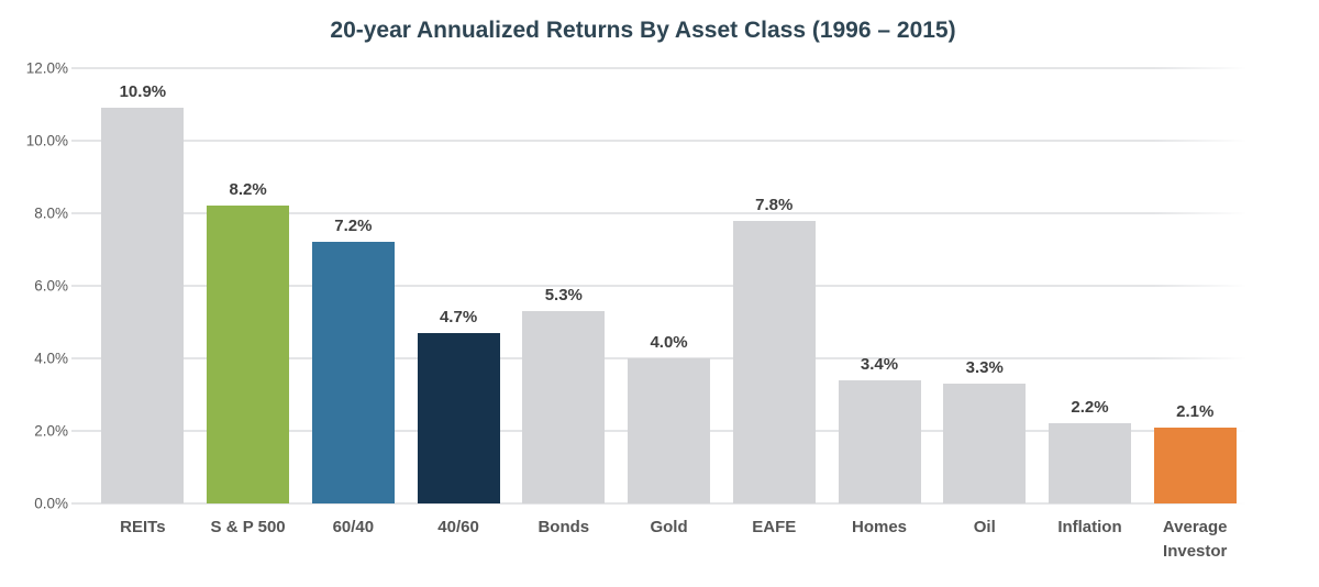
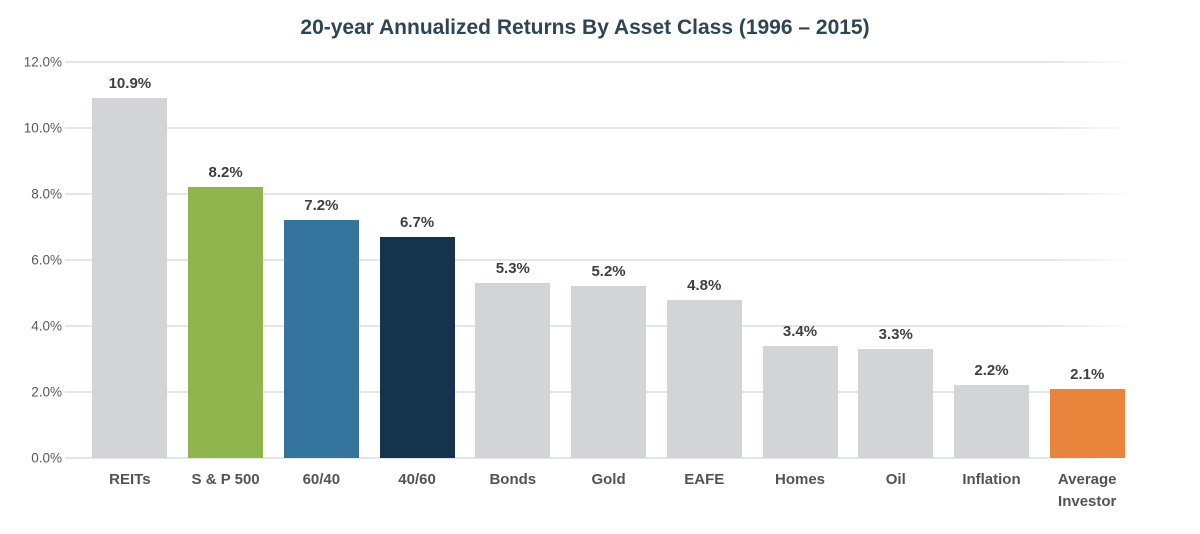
40/60: 4.7% -> 6.7%
Gold: 4.0% -> 5.2%
EAFE: 7.8% -> 4.8%
